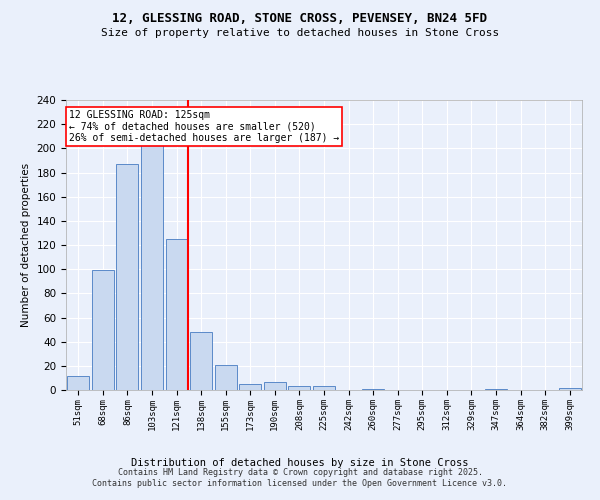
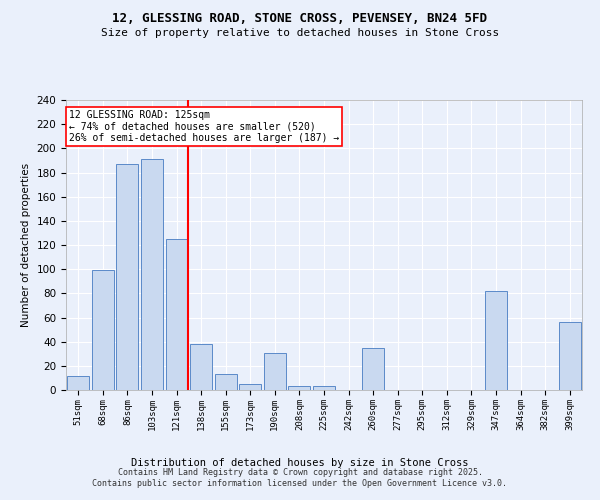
103sqm: 204 -> 191
138sqm: 48 -> 38
155sqm: 21 -> 13
190sqm: 7 -> 31
260sqm: 1 -> 35
347sqm: 1 -> 82
399sqm: 2 -> 56
